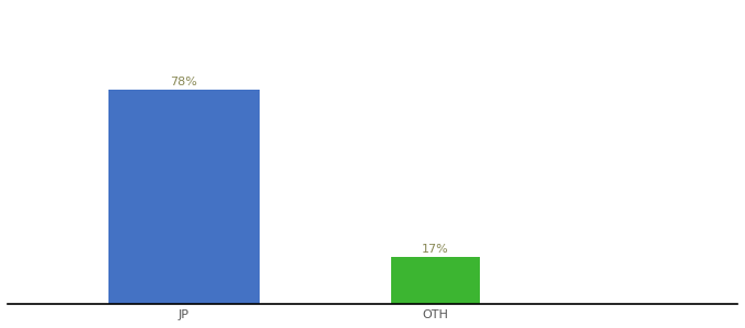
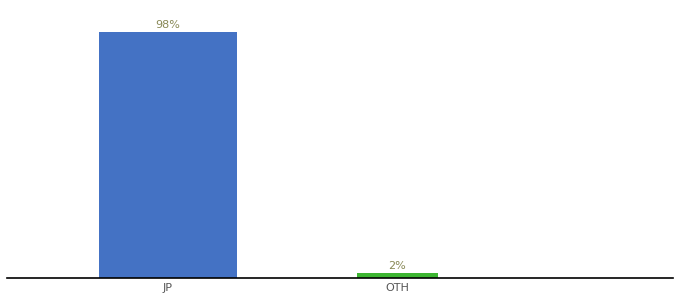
JP: 78% -> 98%
OTH: 17% -> 2%
